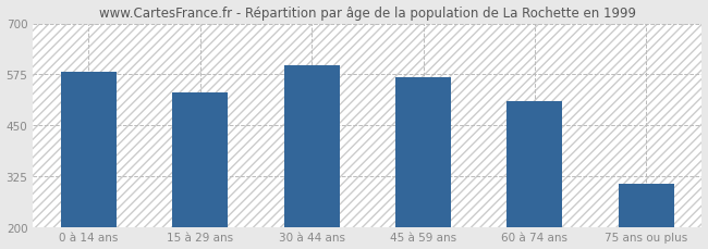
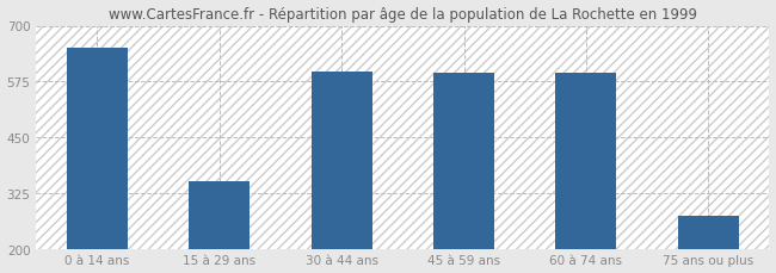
0 à 14 ans: 580 -> 650
15 à 29 ans: 530 -> 350
45 à 59 ans: 568 -> 595
60 à 74 ans: 510 -> 595
75 ans ou plus: 305 -> 275
